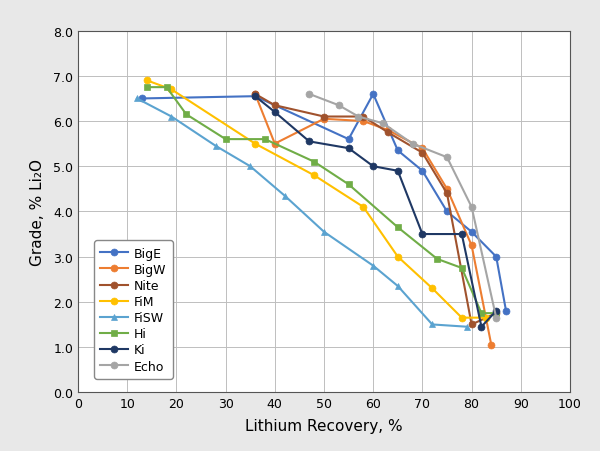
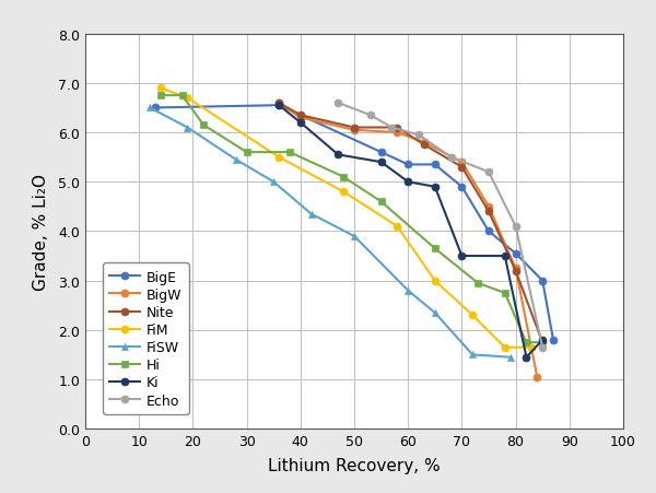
BigW/40: 5.50 -> 6.30
FiSW/50: 3.55 -> 3.90
BigE/60: 6.60 -> 5.35
Nite/80: 1.50 -> 3.20
